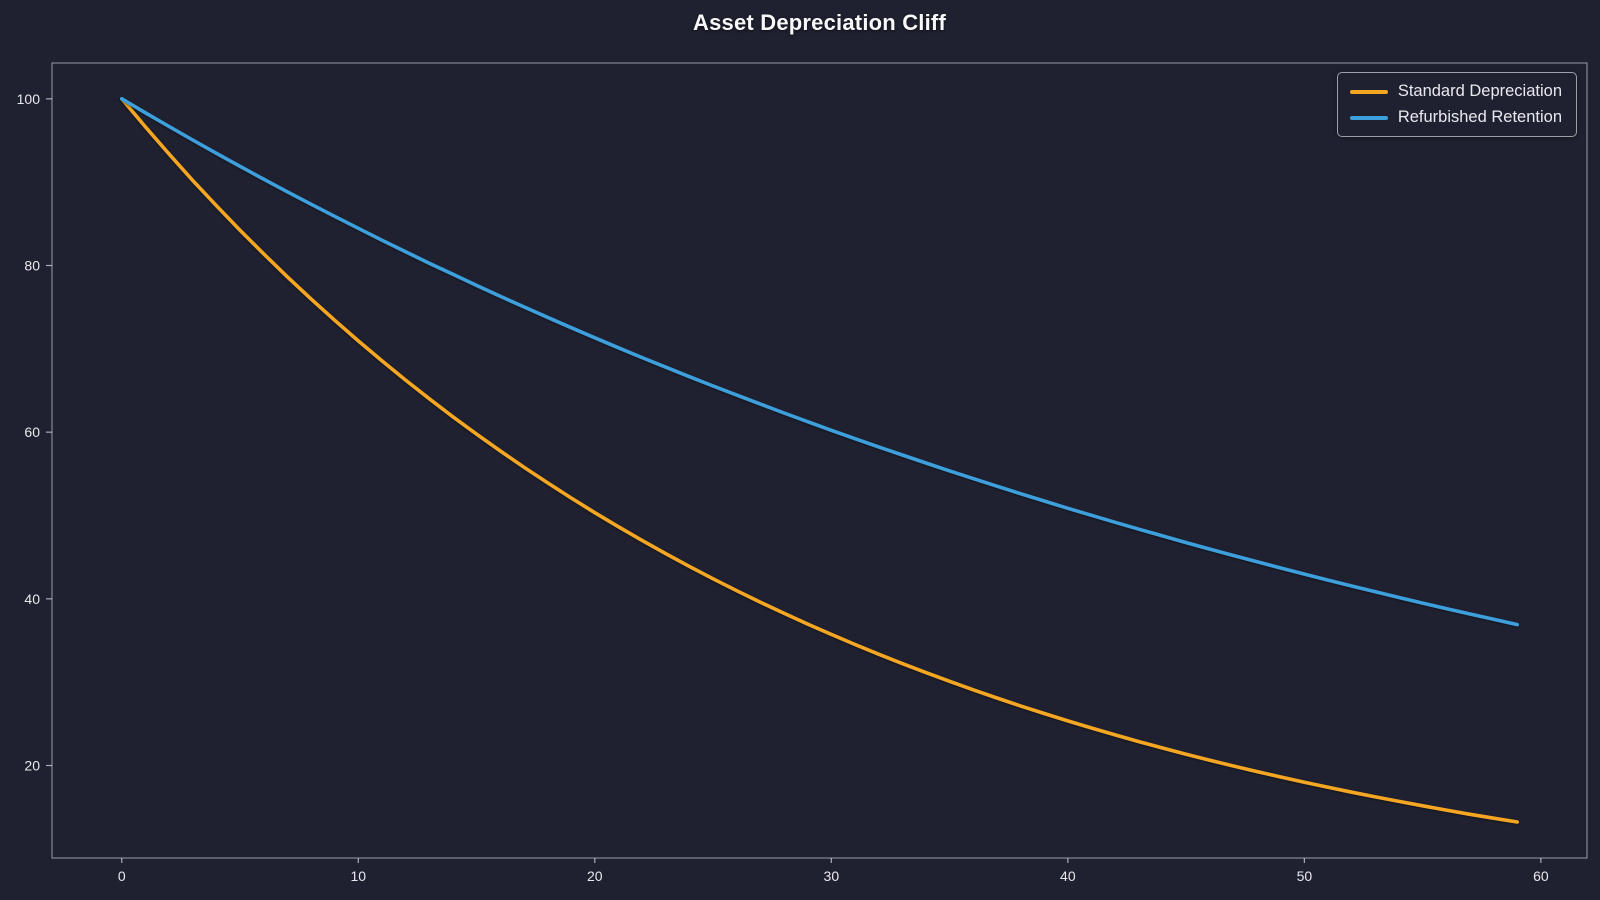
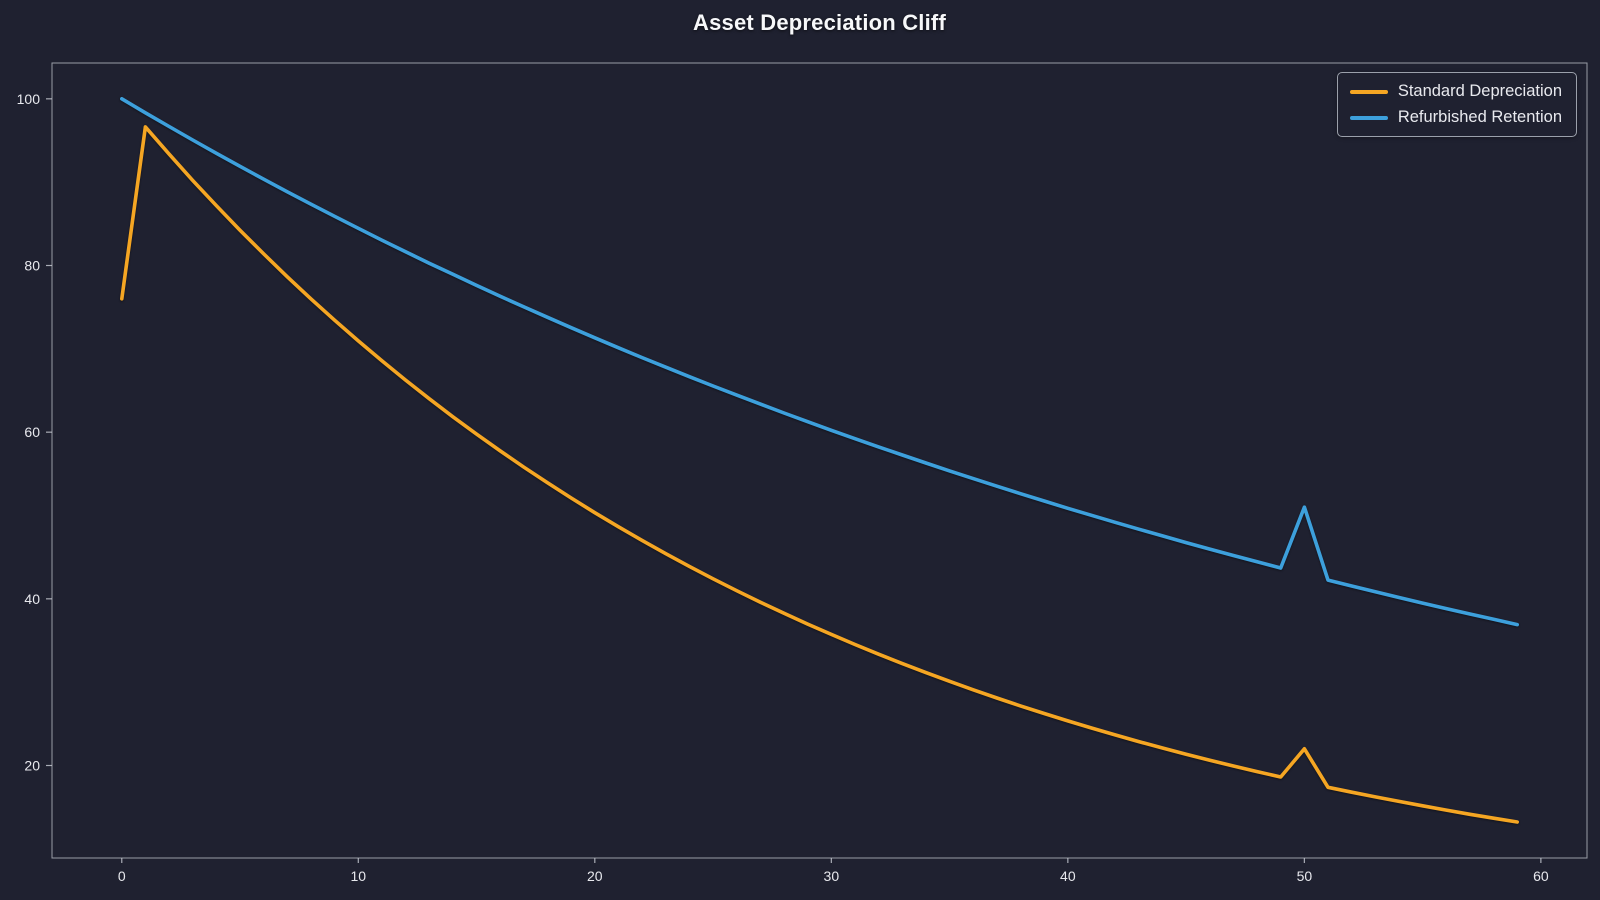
Standard Depreciation/0: 100 -> 76
Standard Depreciation/50: 18 -> 22
Refurbished Retention/50: 43 -> 51
